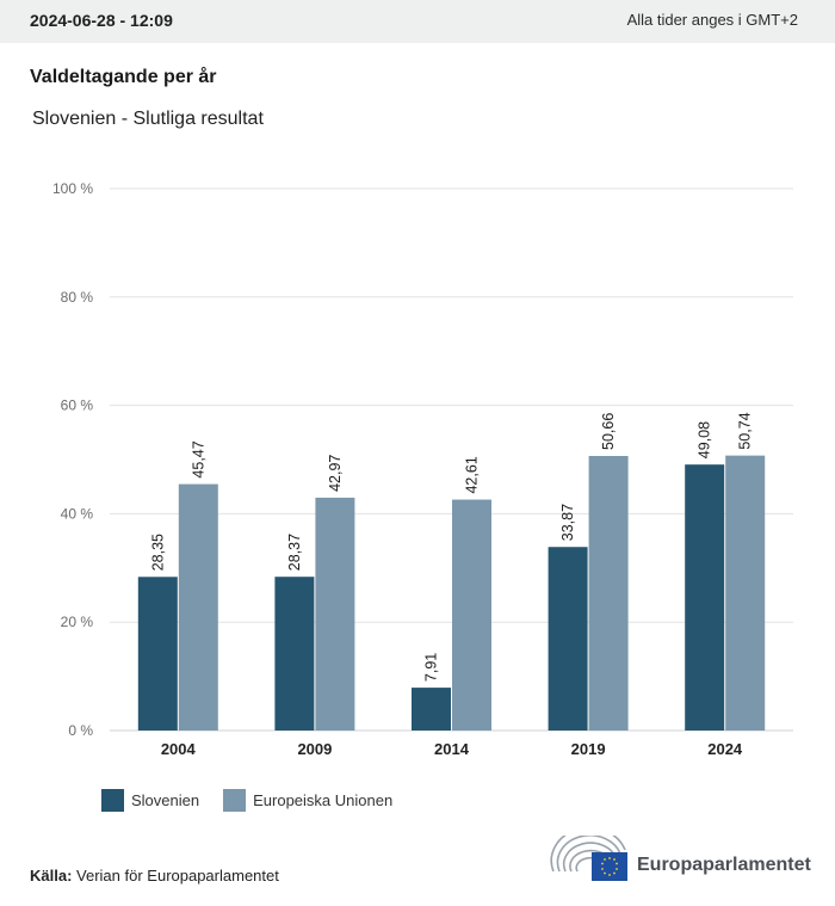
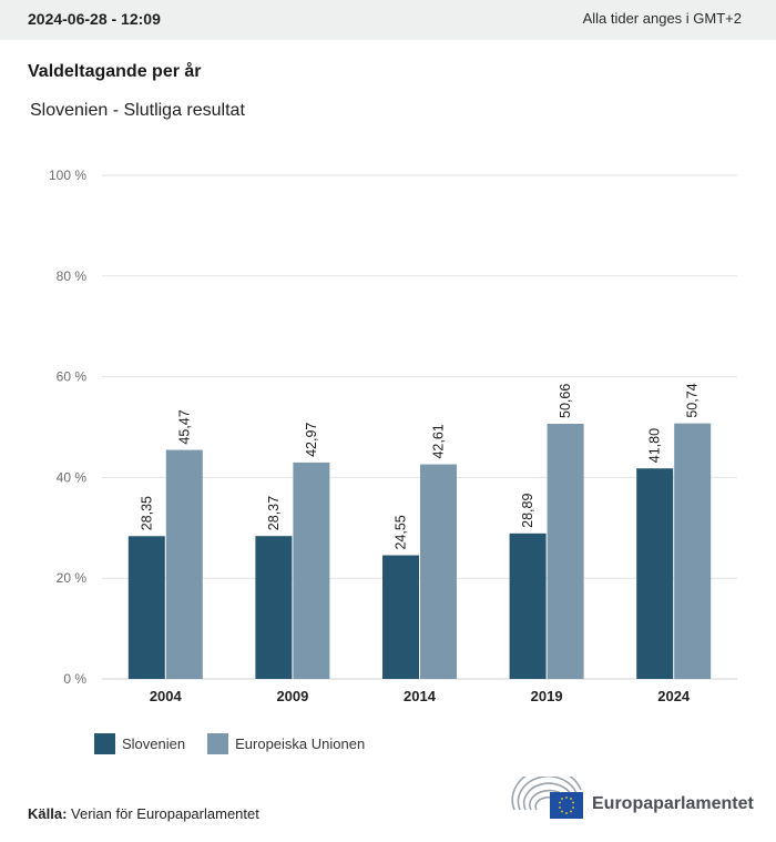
Slovenien/2014: 7,91 -> 24,55
Slovenien/2019: 33,87 -> 28,89
Slovenien/2024: 49,08 -> 41,80
